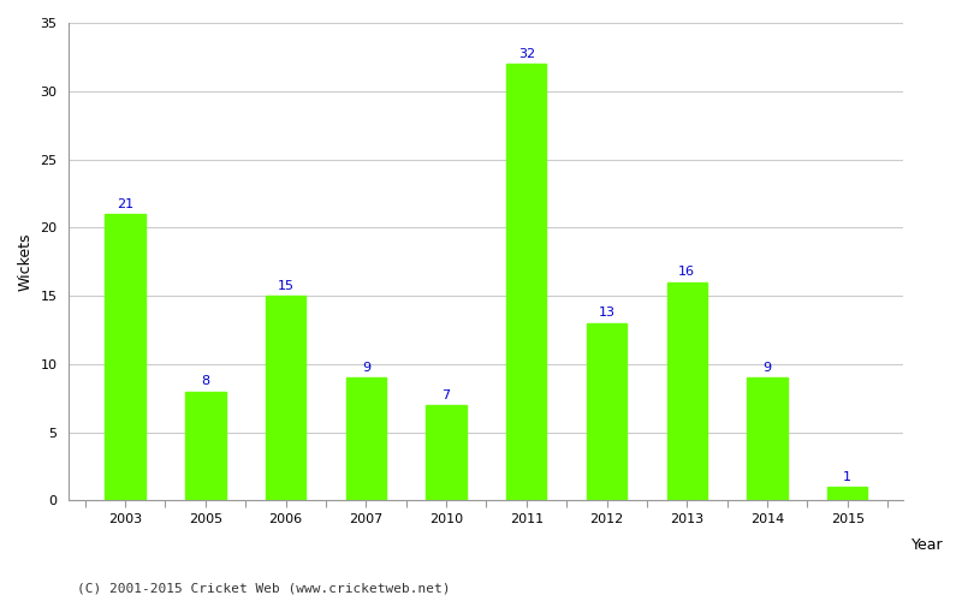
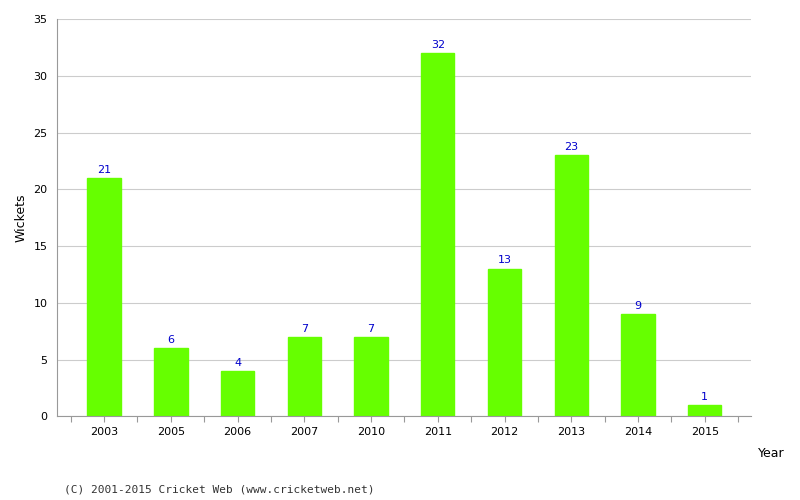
2005: 8 -> 6
2006: 15 -> 4
2007: 9 -> 7
2013: 16 -> 23
